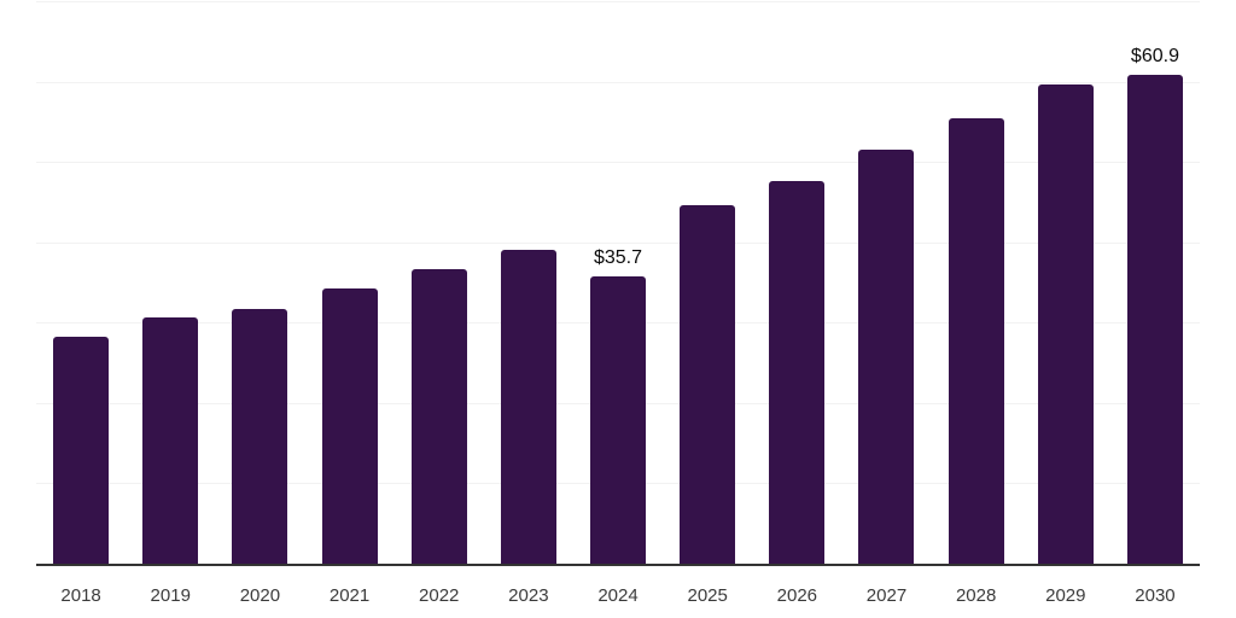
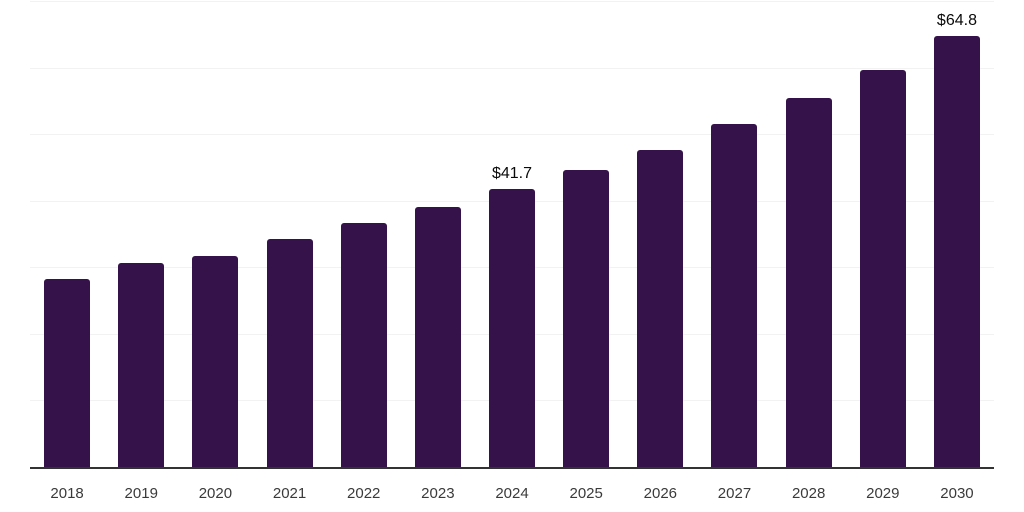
2024: $35.7 -> $41.7
2030: $60.9 -> $64.8
